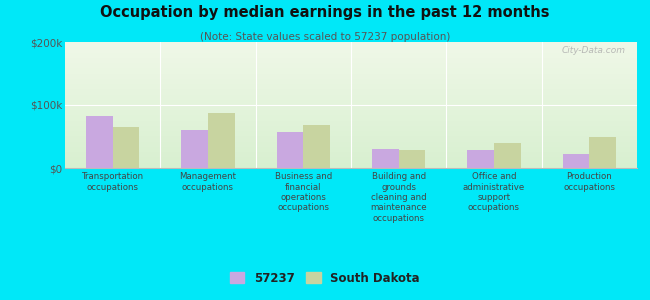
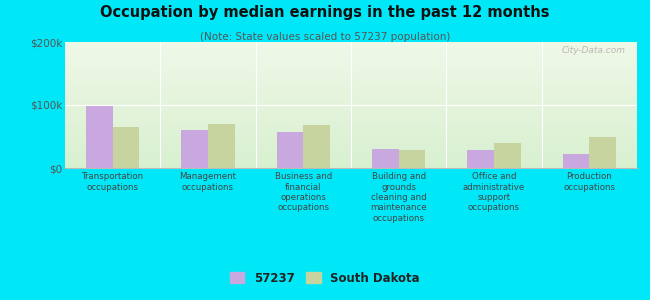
57237/Transportation occupations: $82k -> $98k
South Dakota/Management occupations: $88k -> $70k
